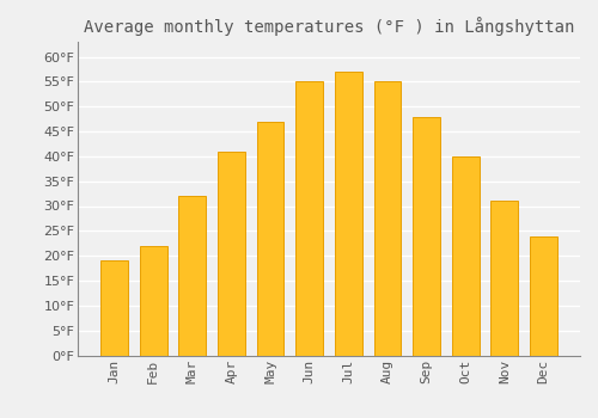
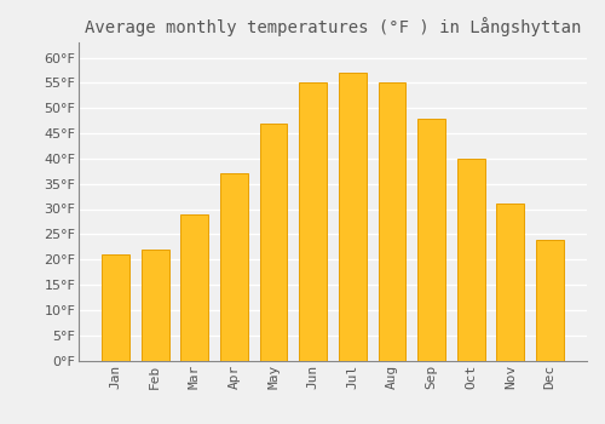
Jan: 19°F -> 21°F
Mar: 32°F -> 29°F
Apr: 41°F -> 37°F
